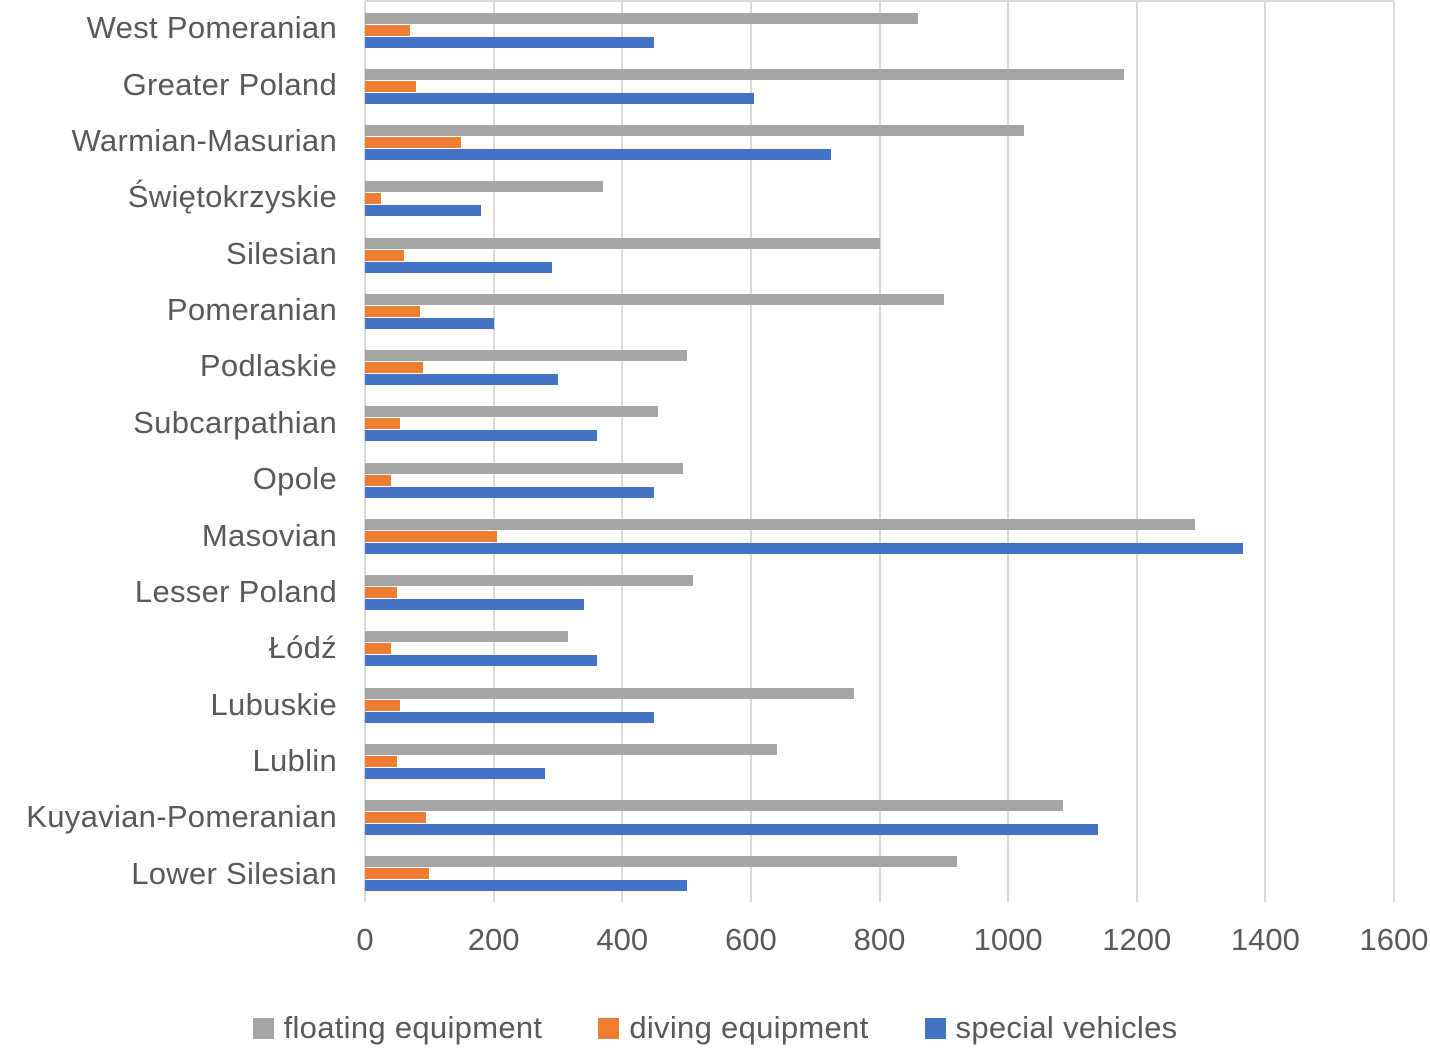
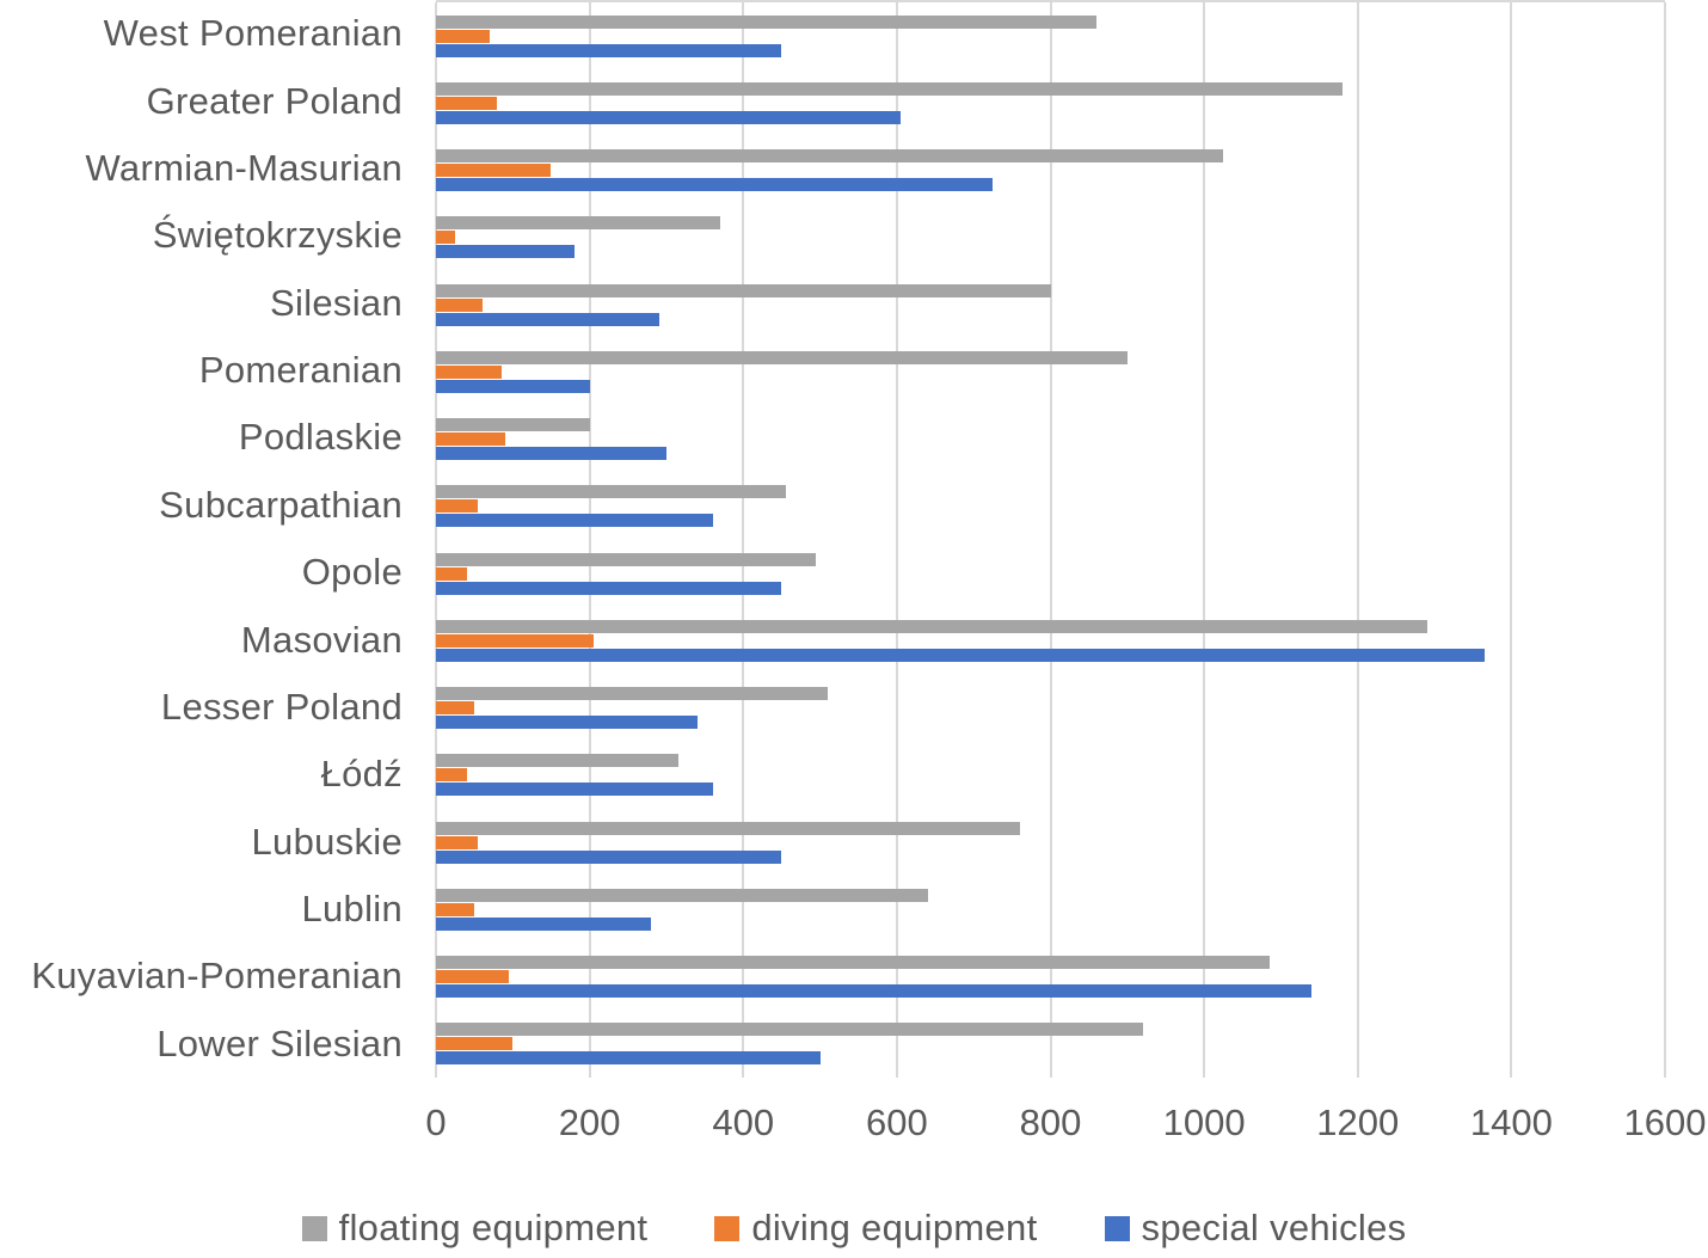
floating equipment/Podlaskie: 500 -> 200
